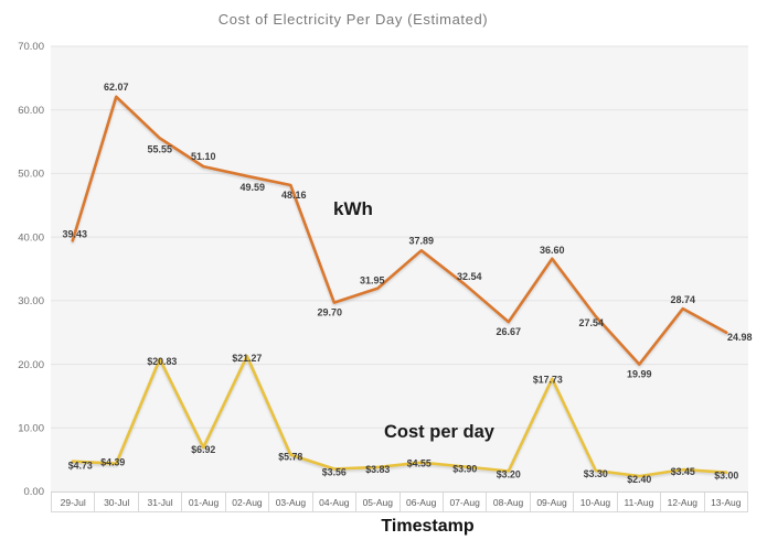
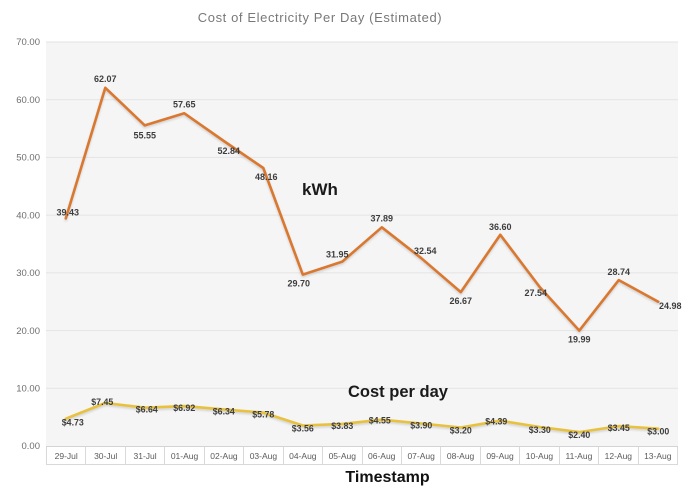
Cost per day/30-Jul: $4.39 -> $7.45
Cost per day/31-Jul: $20.83 -> $6.64
kWh/01-Aug: 51.10 -> 57.65
kWh/02-Aug: 49.59 -> 52.84
Cost per day/02-Aug: $21.27 -> $6.34
Cost per day/09-Aug: $17.73 -> $4.39
